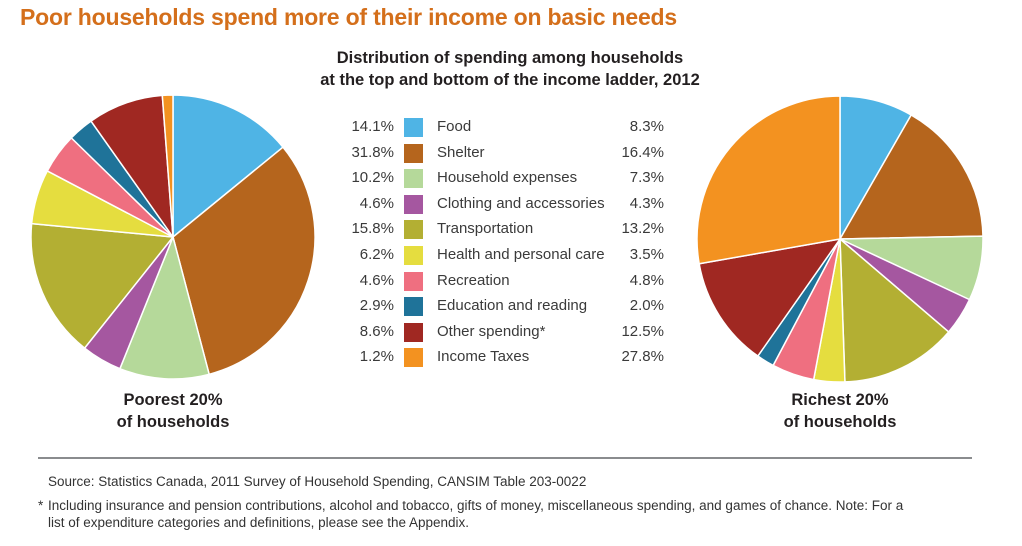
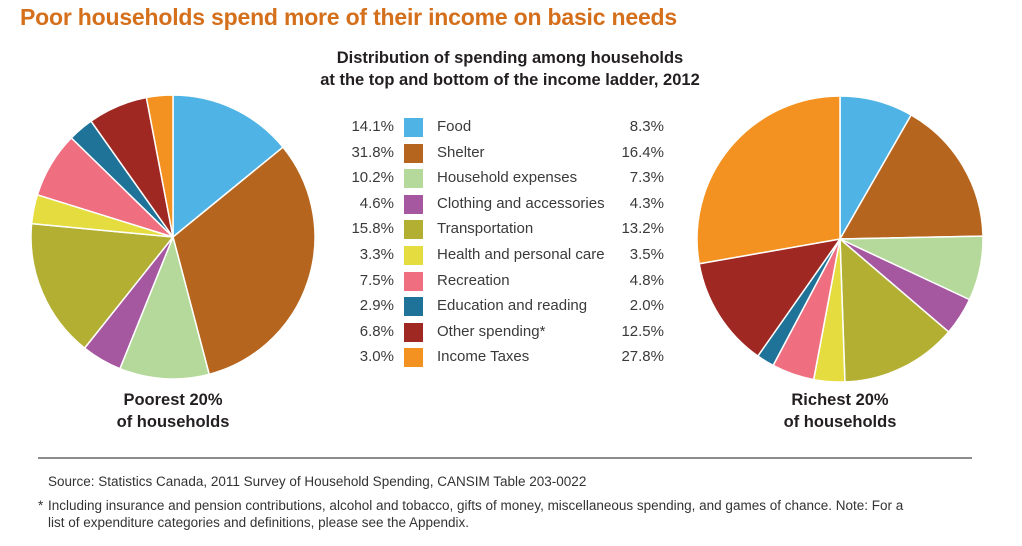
Poorest 20%/Health and personal care: 6.2% -> 3.3%
Poorest 20%/Recreation: 4.6% -> 7.5%
Poorest 20%/Other spending*: 8.6% -> 6.8%
Poorest 20%/Income Taxes: 1.2% -> 3.0%
